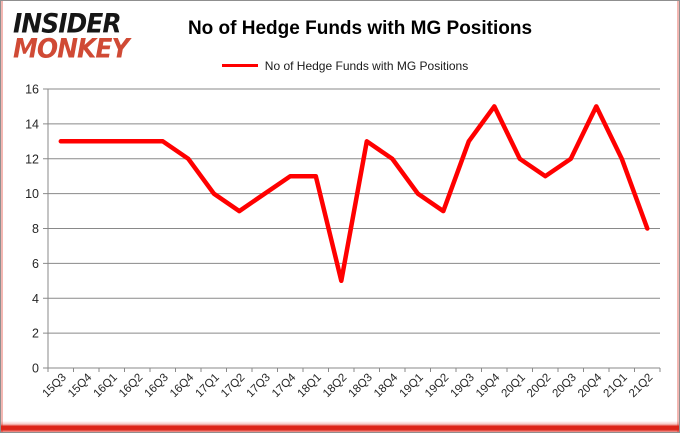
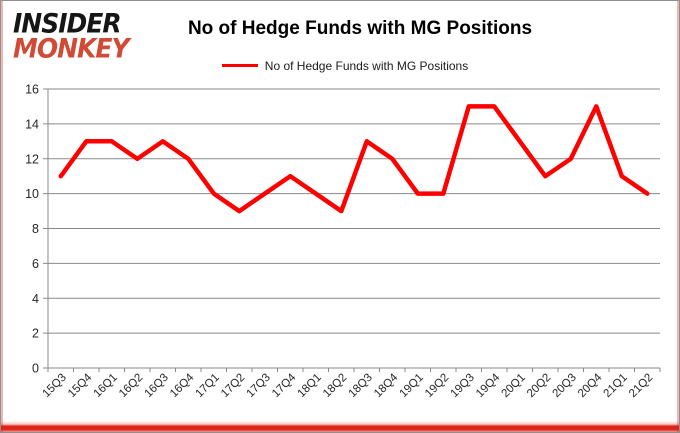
15Q3: 13 -> 11
16Q2: 13 -> 12
18Q1: 11 -> 10
18Q2: 5 -> 9
19Q2: 9 -> 10
19Q3: 13 -> 15
20Q1: 12 -> 13
21Q1: 12 -> 11
21Q2: 8 -> 10
